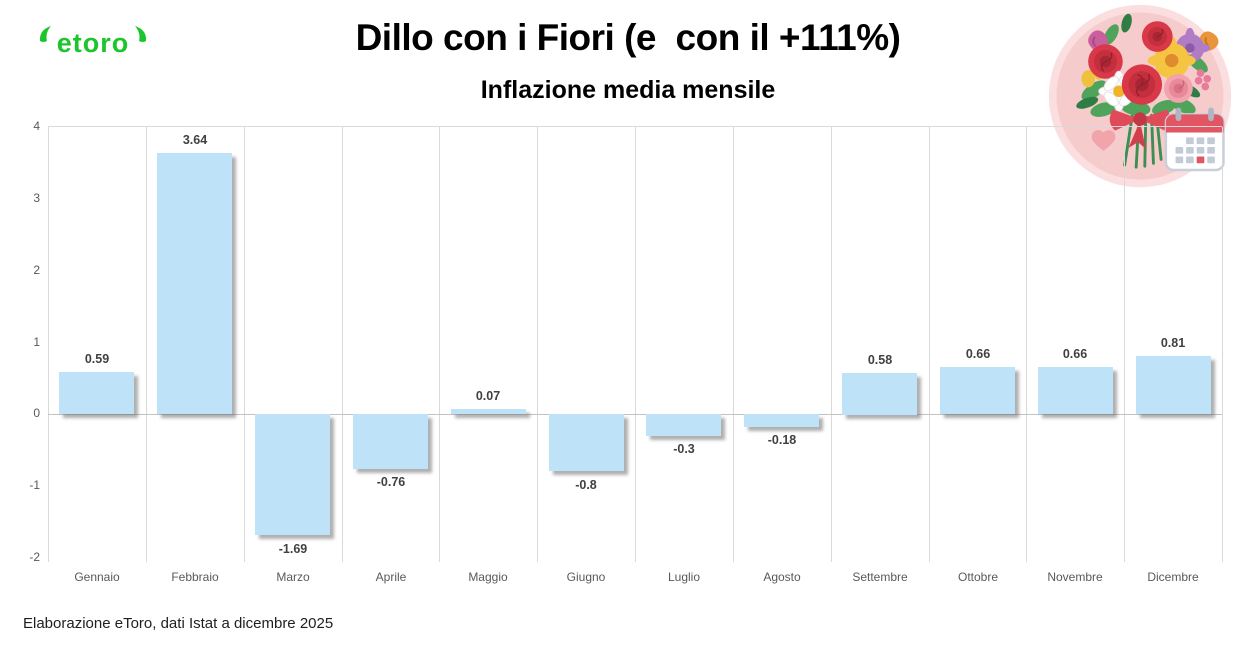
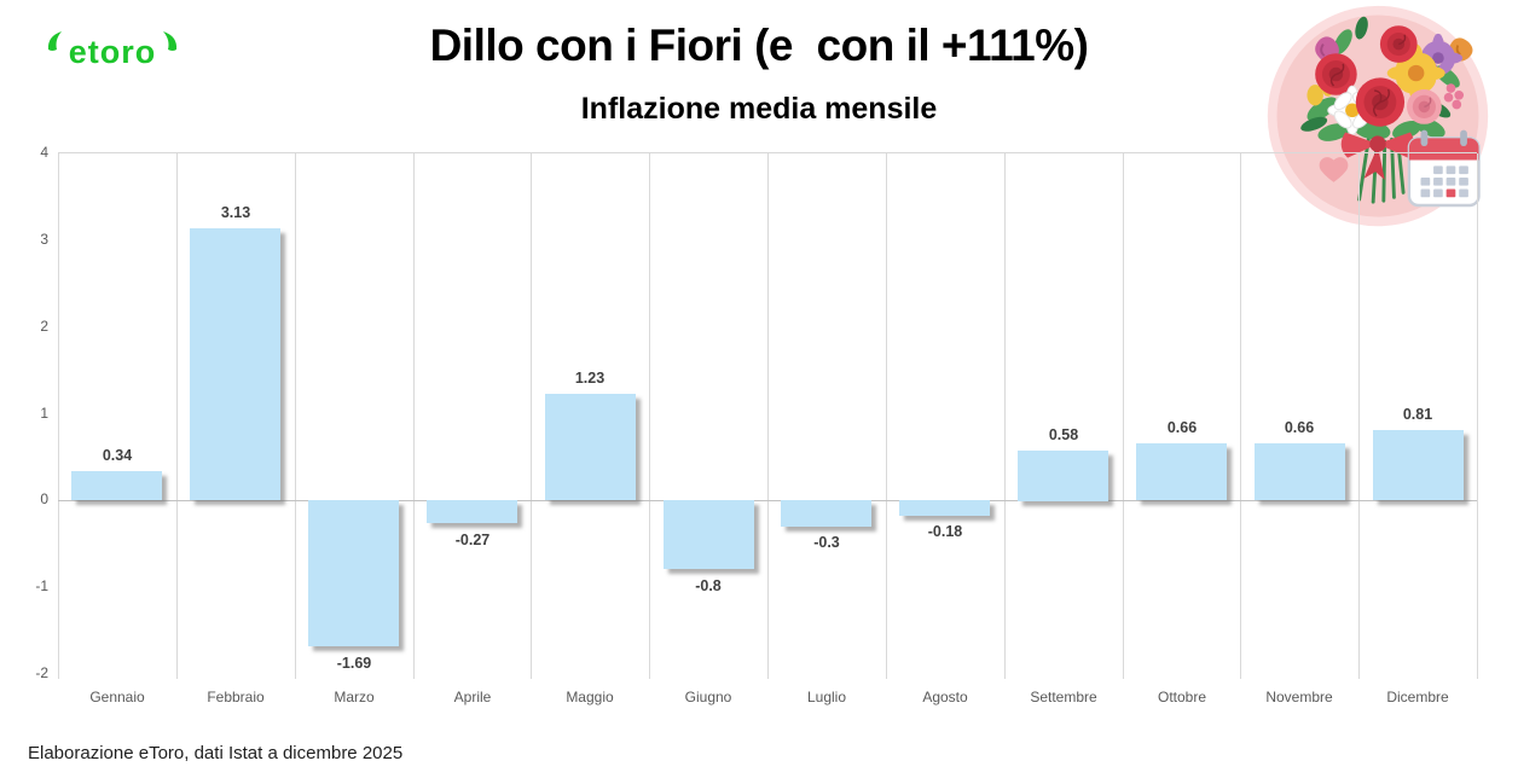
Gennaio: 0.59 -> 0.34
Febbraio: 3.64 -> 3.13
Aprile: -0.76 -> -0.27
Maggio: 0.07 -> 1.23
